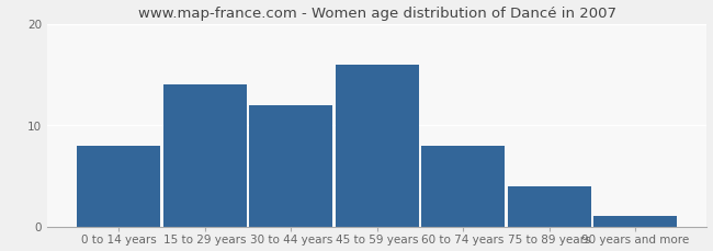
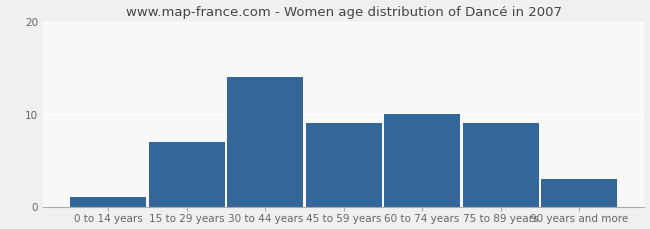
0 to 14 years: 8 -> 1
15 to 29 years: 14 -> 7
30 to 44 years: 12 -> 14
45 to 59 years: 16 -> 9
60 to 74 years: 8 -> 10
75 to 89 years: 4 -> 9
90 years and more: 1 -> 3
